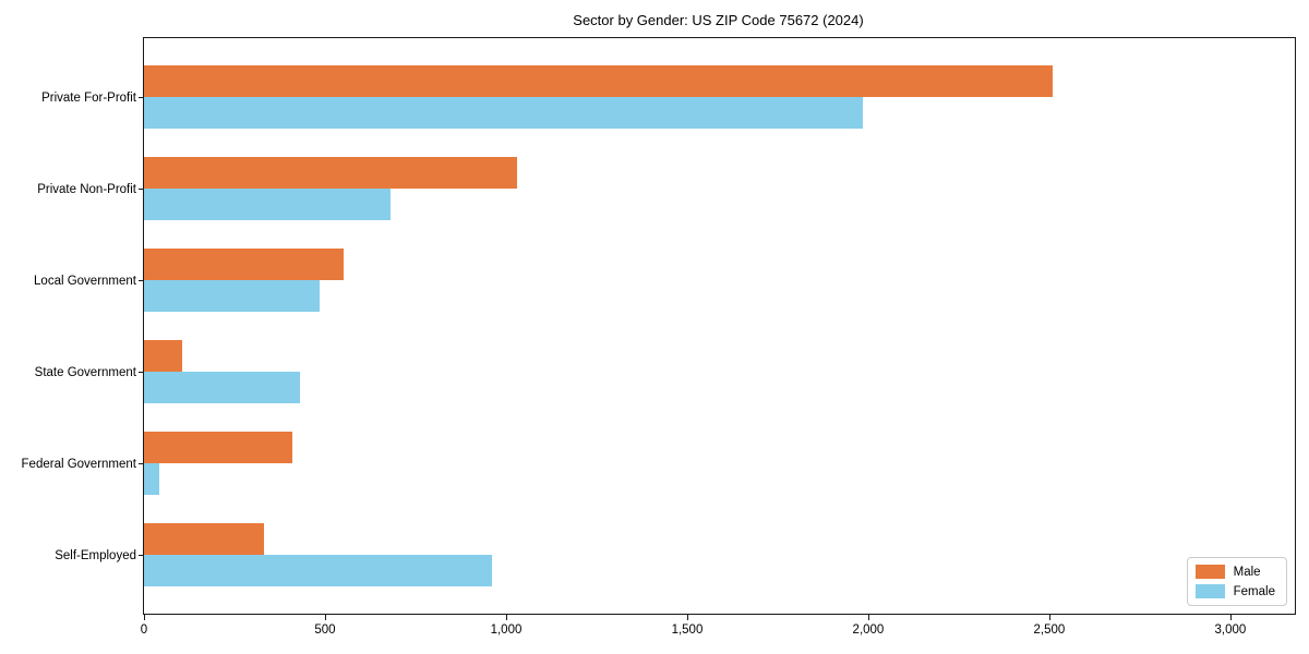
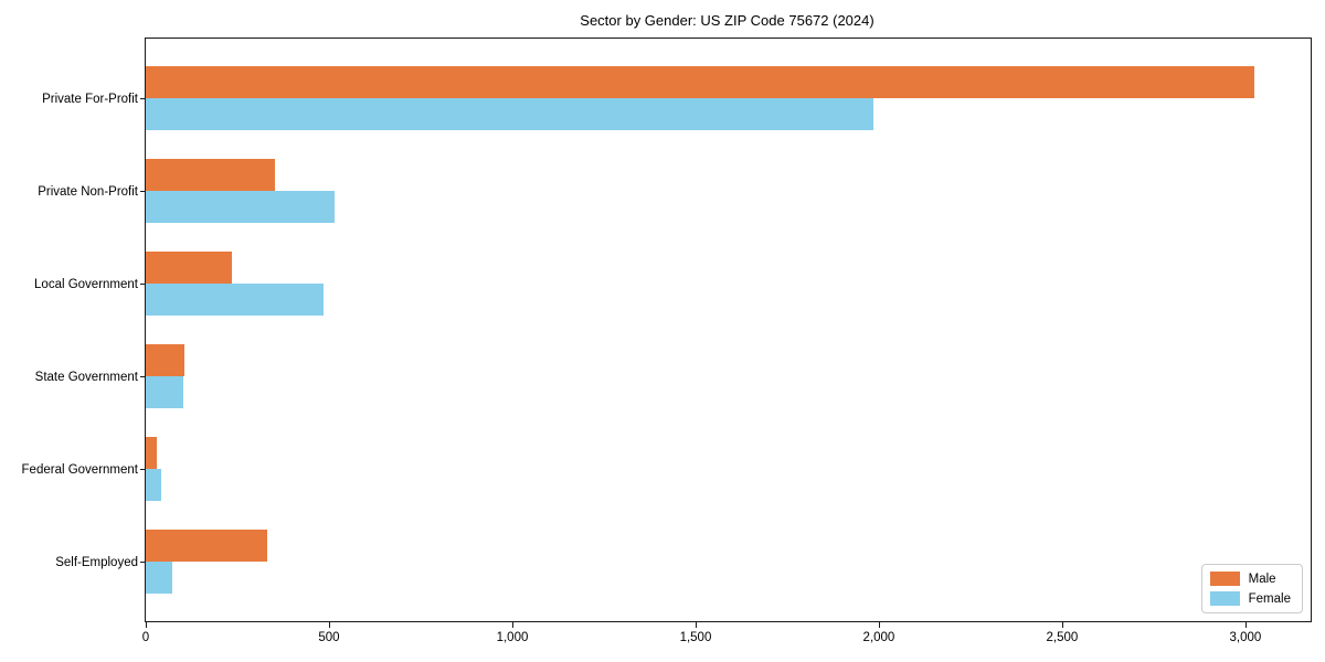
Male/Private For-Profit: 2510 -> 3020
Male/Private Non-Profit: 1030 -> 350
Female/Private Non-Profit: 680 -> 520
Male/Local Government: 550 -> 240
Female/State Government: 430 -> 100
Male/Federal Government: 410 -> 30
Female/Self-Employed: 960 -> 70
